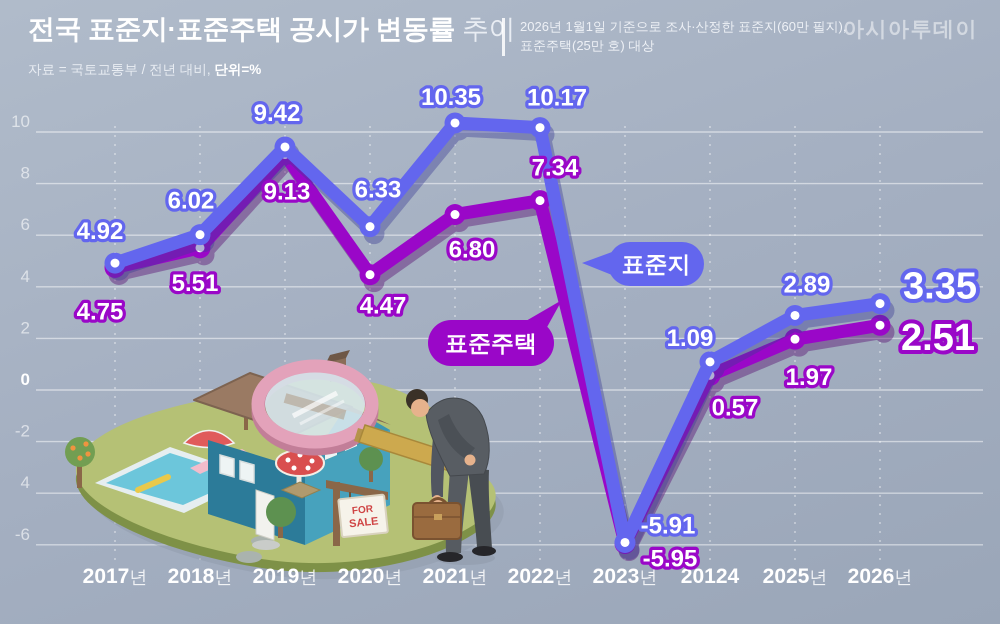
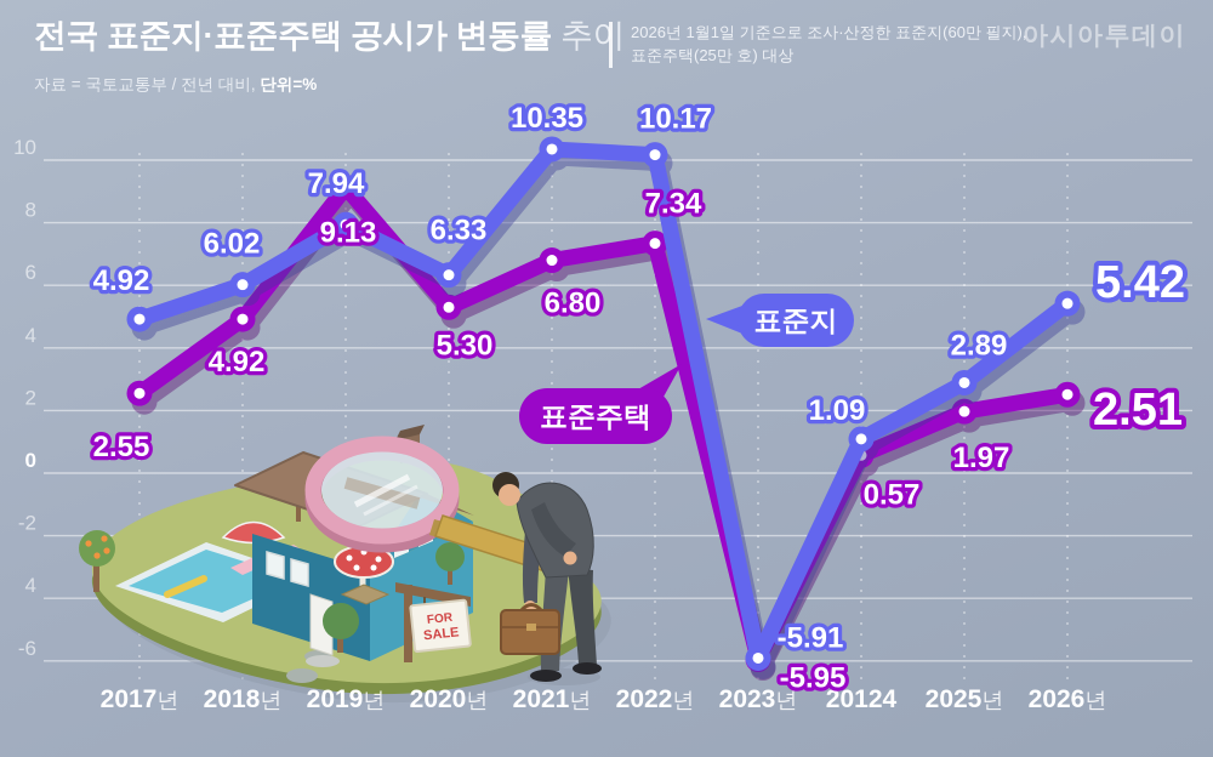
표준주택/2017년: 4.75 -> 2.55
표준주택/2018년: 5.51 -> 4.92
표준지/2019년: 9.42 -> 7.94
표준주택/2020년: 4.47 -> 5.30
표준지/2026년: 3.35 -> 5.42
